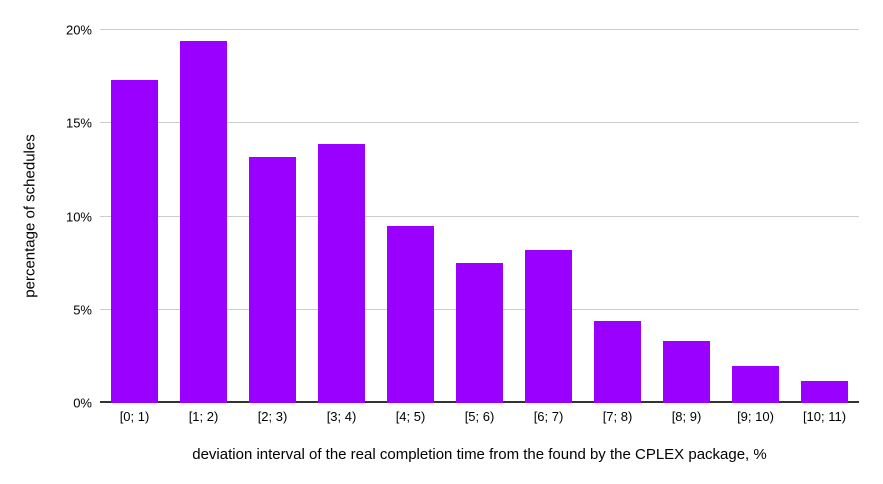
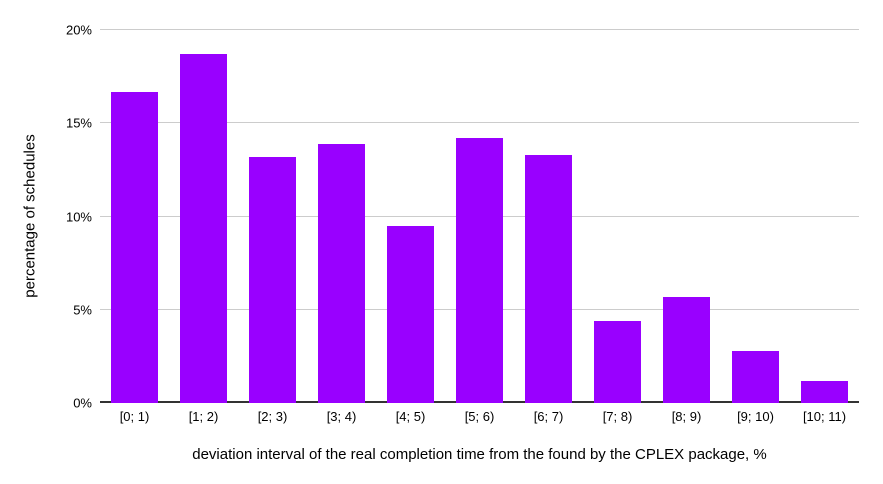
[0; 1): 17.3% -> 16.7%
[1; 2): 19.4% -> 18.7%
[5; 6): 7.5% -> 14.2%
[6; 7): 8.2% -> 13.3%
[8; 9): 3.3% -> 5.7%
[9; 10): 2.0% -> 2.8%
